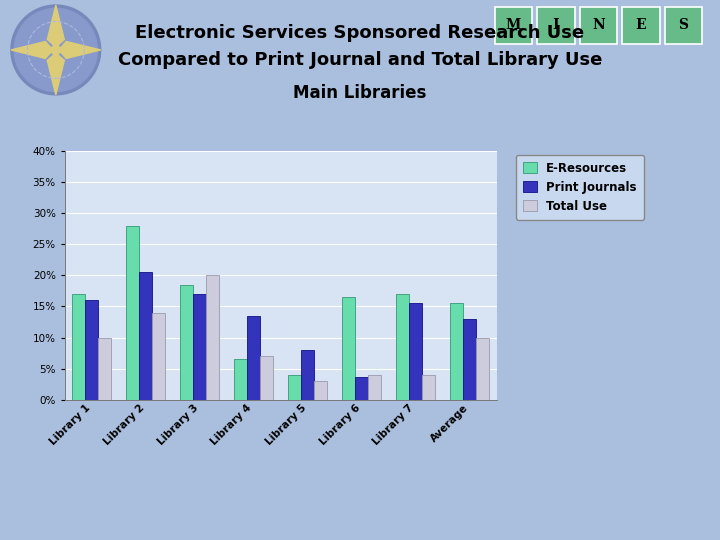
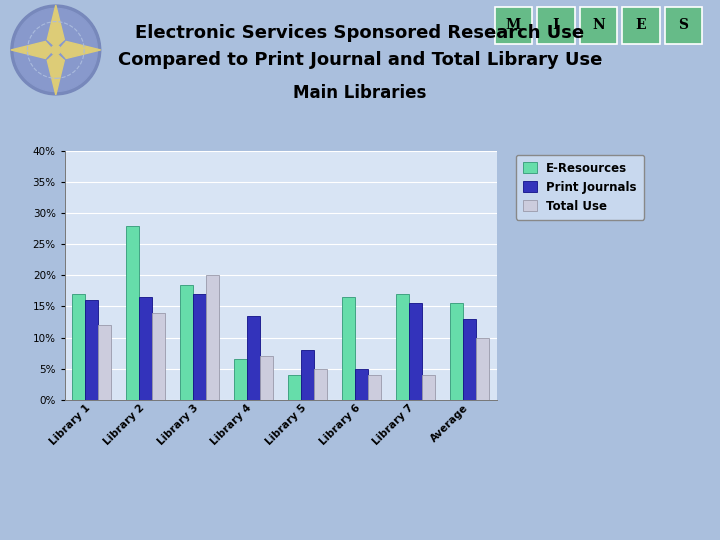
Total Use/Library 1: 10% -> 12%
Print Journals/Library 2: 20.6% -> 16.5%
Total Use/Library 5: 3% -> 5%
Print Journals/Library 6: 3.6% -> 5.0%
